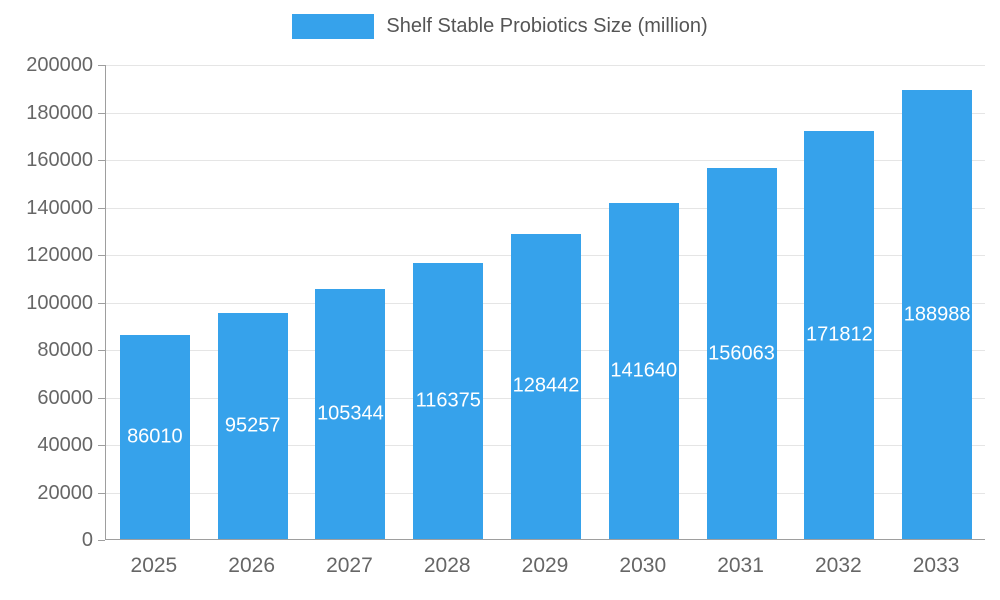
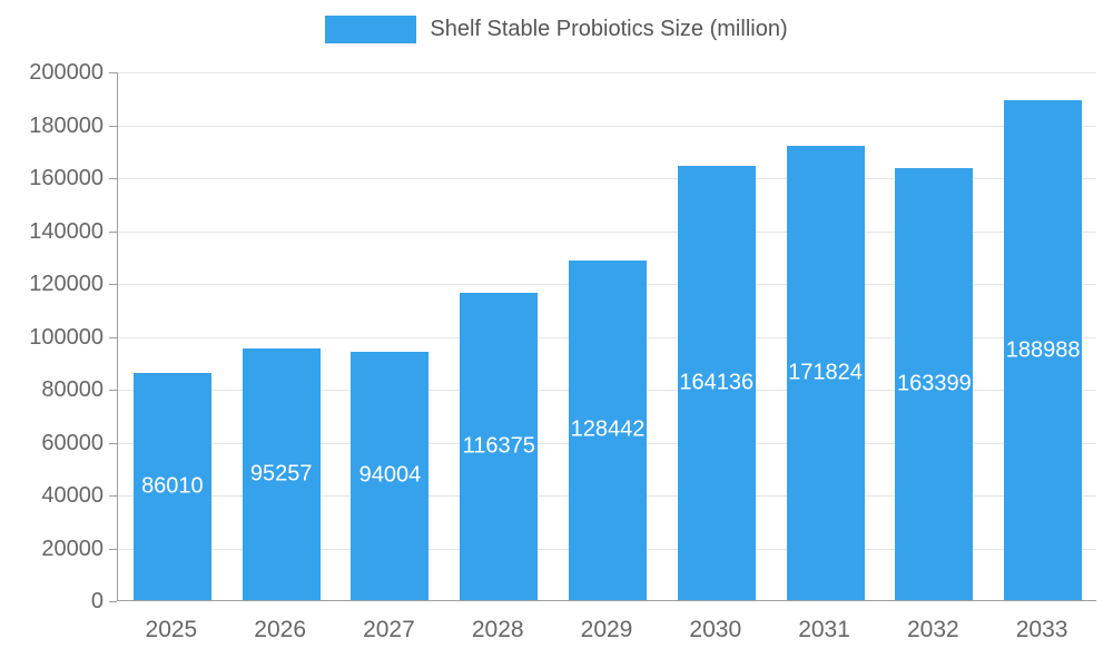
2027: 105344 -> 94004
2030: 141640 -> 164136
2031: 156063 -> 171824
2032: 171812 -> 163399
